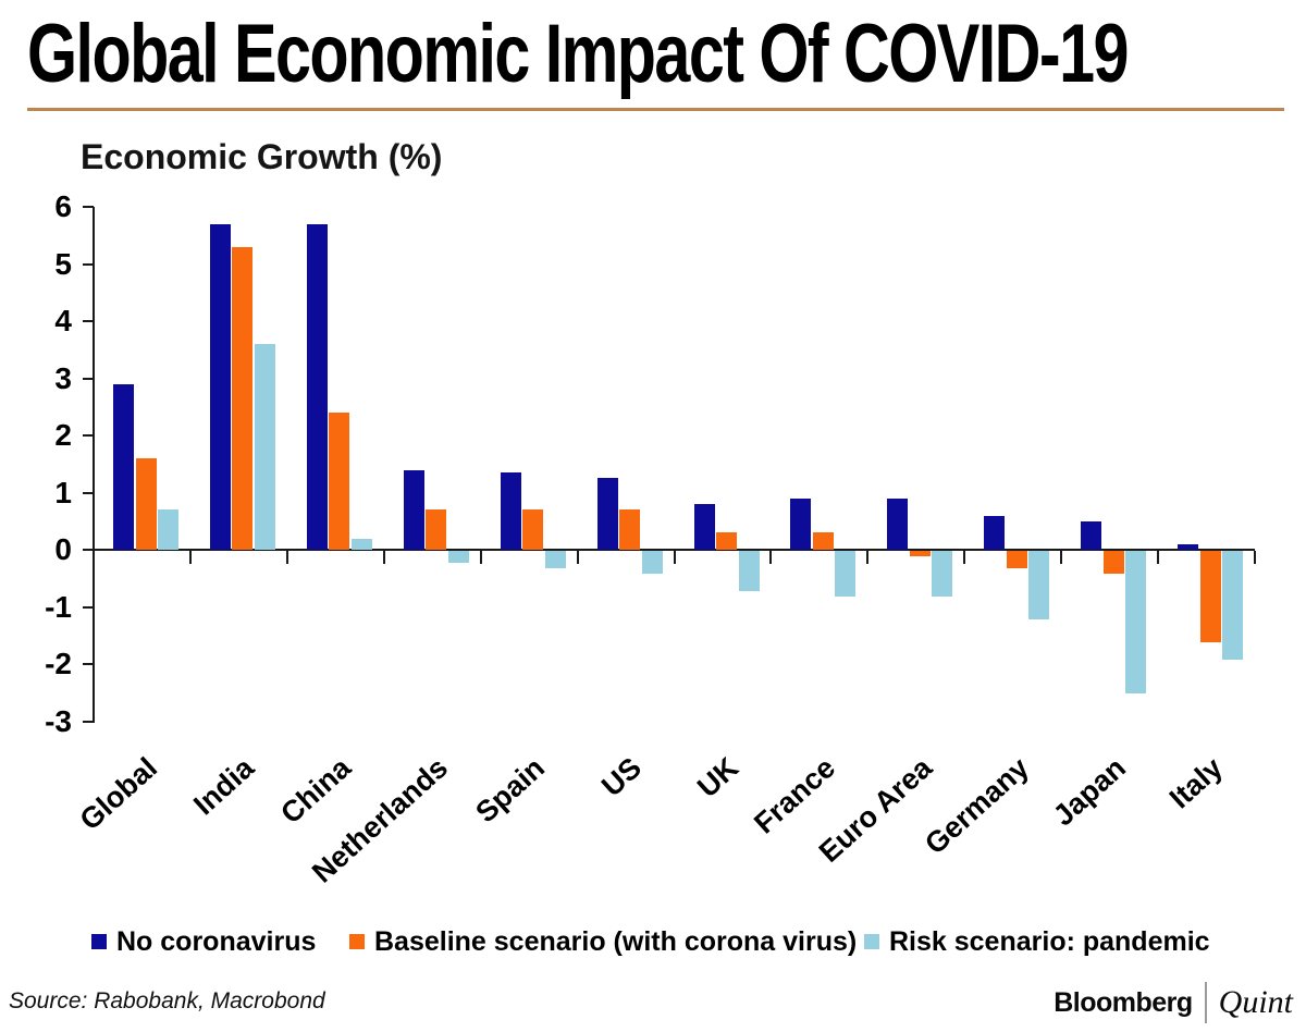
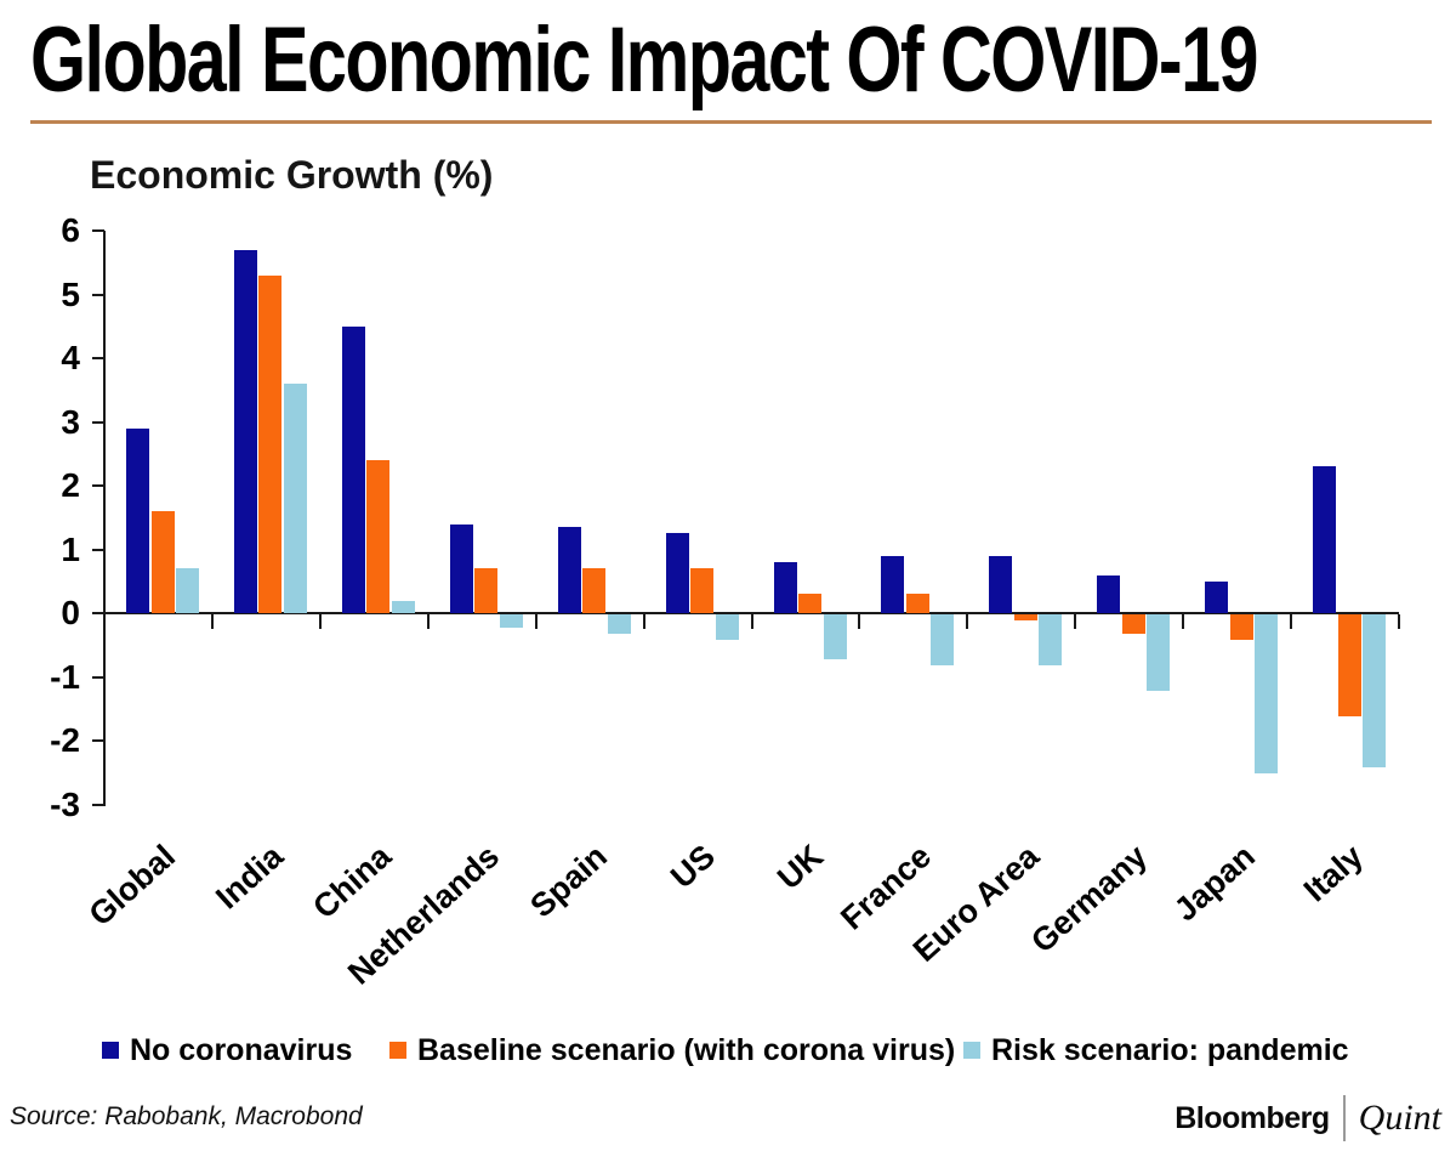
No coronavirus/China: 5.7 -> 4.5
No coronavirus/Italy: 0.1 -> 2.3
Risk scenario: pandemic/Italy: -1.9 -> -2.4
